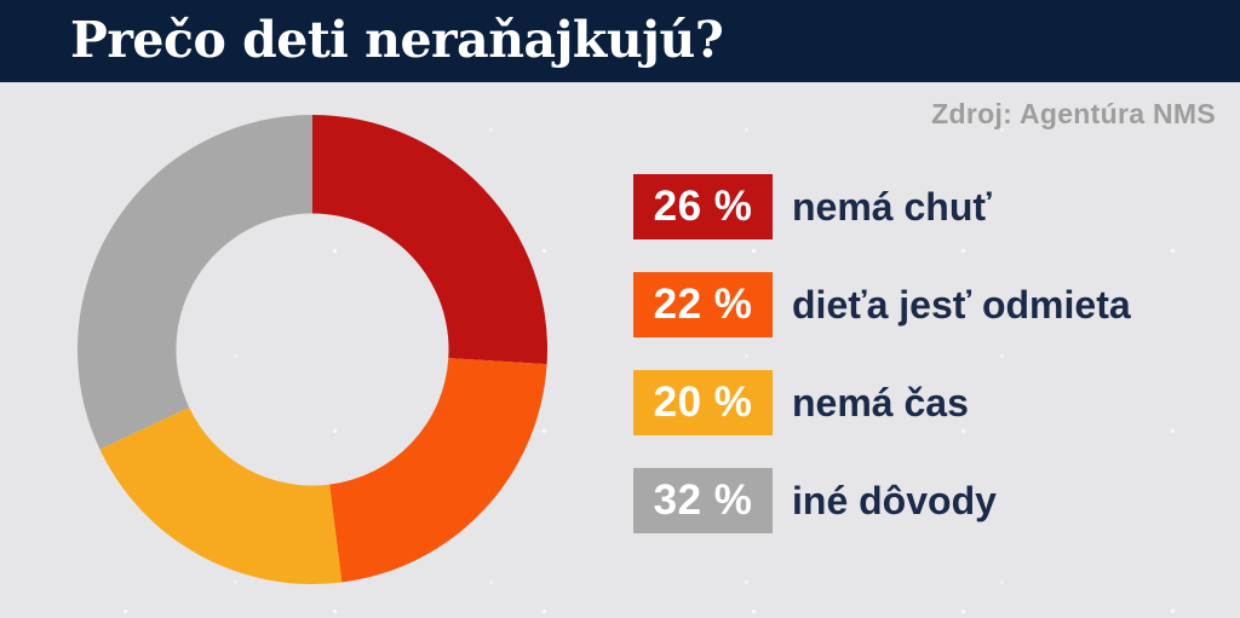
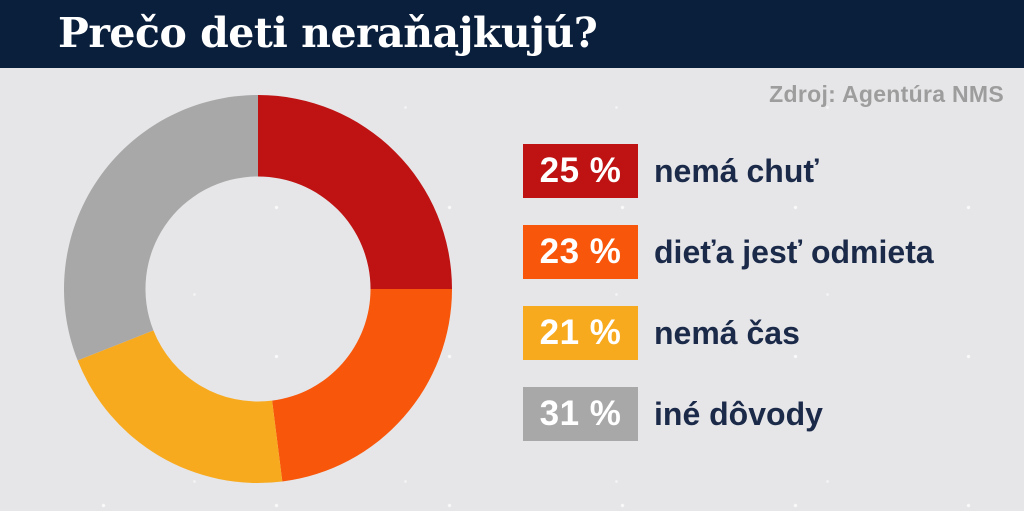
nemá chuť: 26 -> 25
dieťa jesť odmieta: 22 -> 23
nemá čas: 20 -> 21
iné dôvody: 32 -> 31
